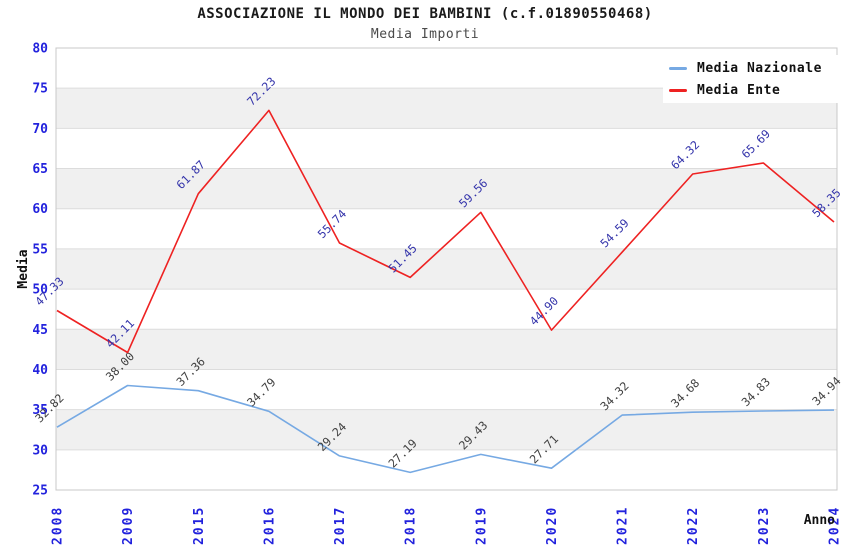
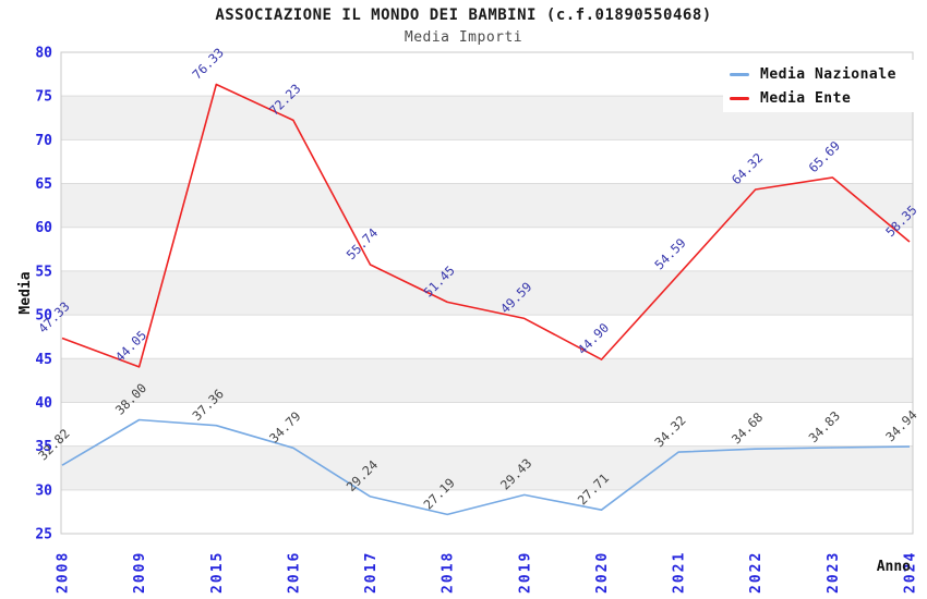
Media Ente/2009: 42.11 -> 44.05
Media Ente/2015: 61.87 -> 76.33
Media Ente/2019: 59.56 -> 49.59
